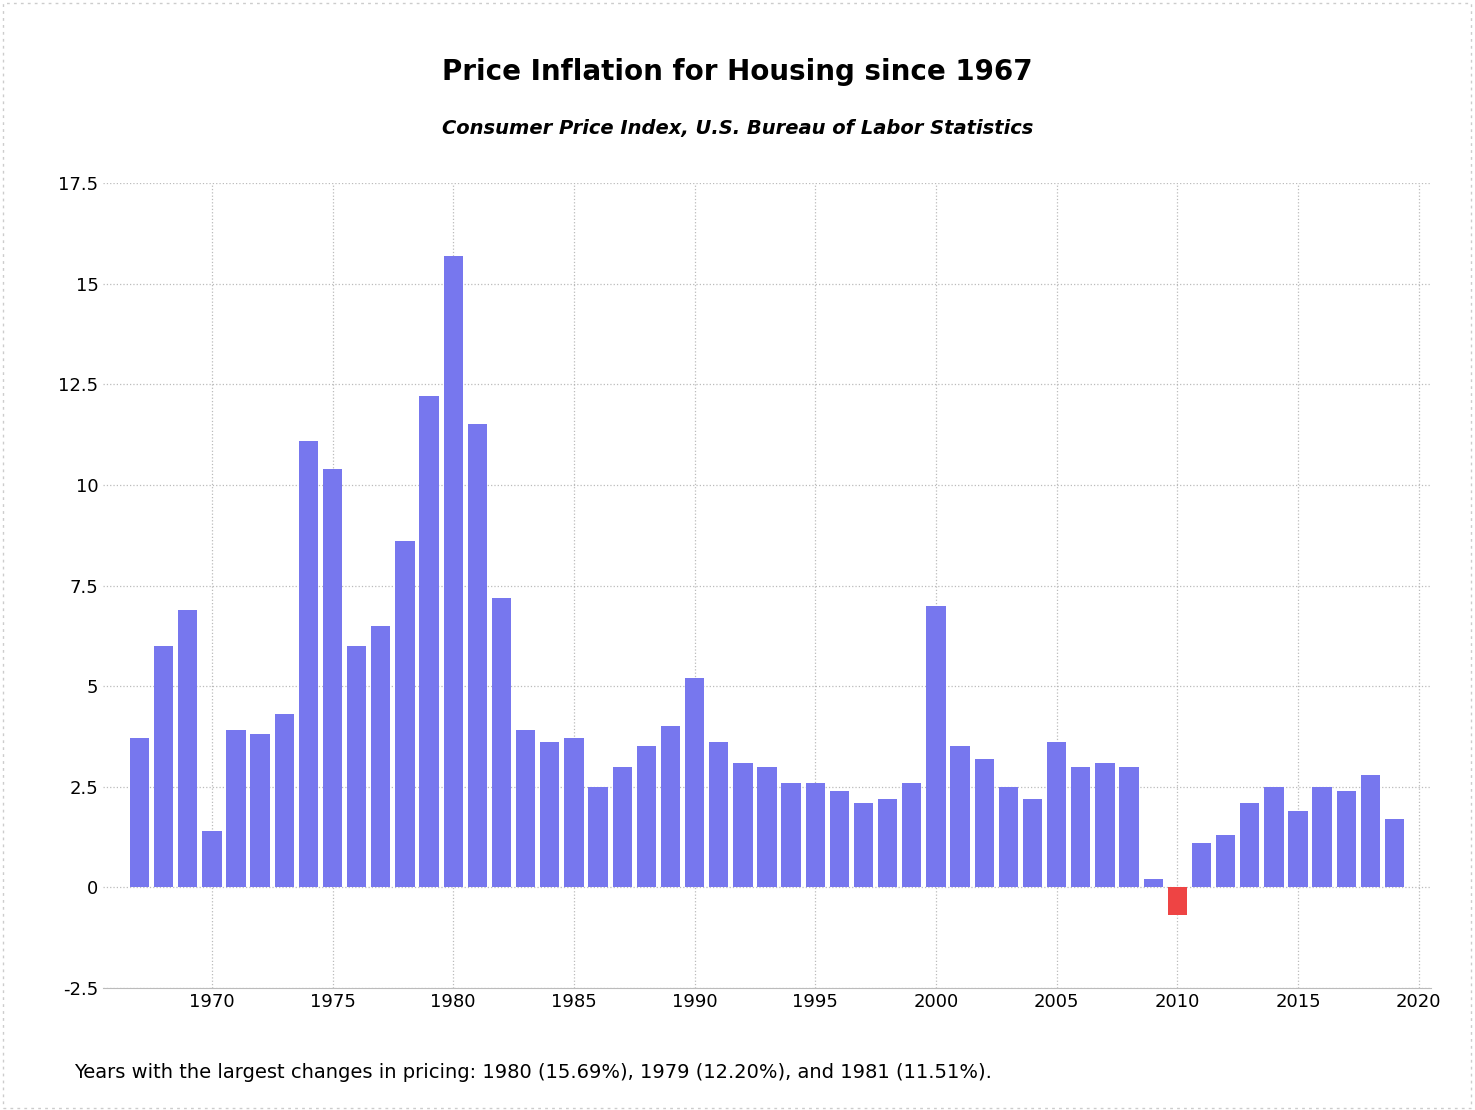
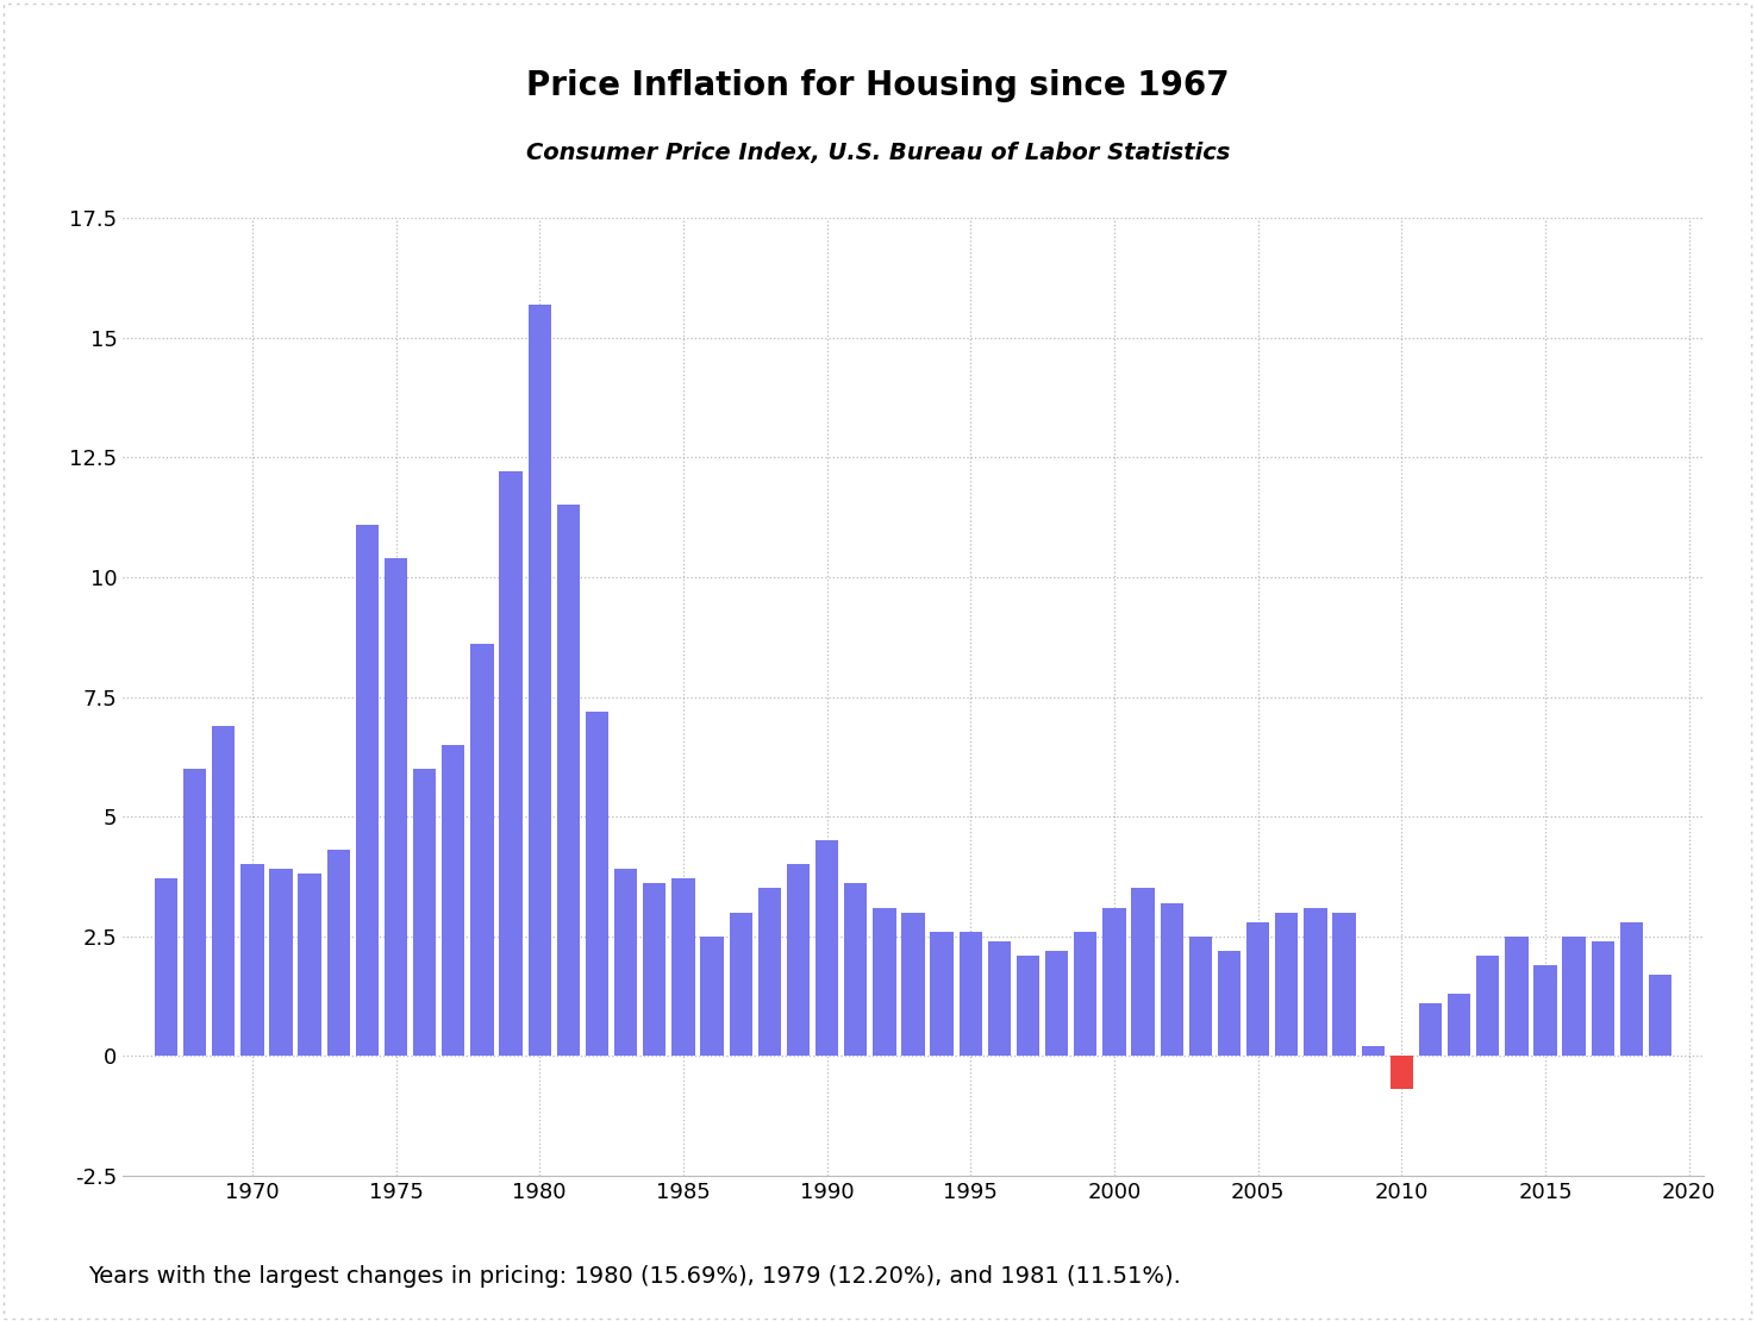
1970: 1.40 -> 4.00
1990: 5.20 -> 4.50
2000: 7.00 -> 3.10
2005: 3.60 -> 2.80
